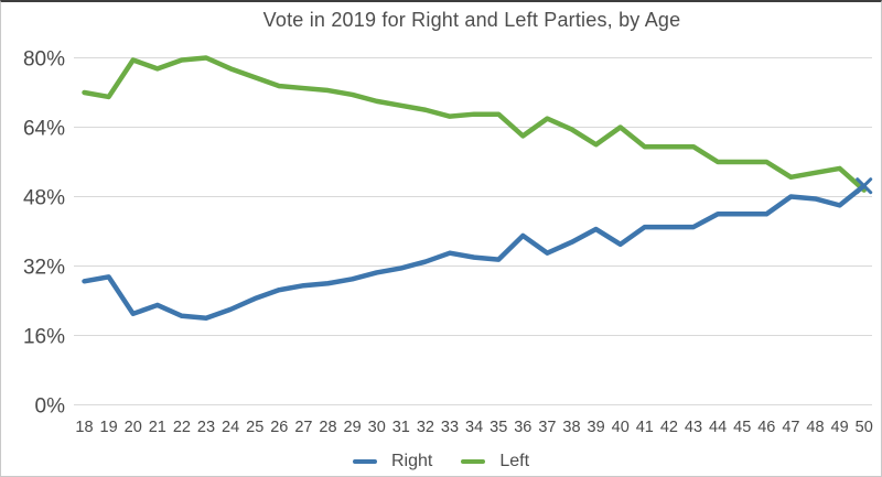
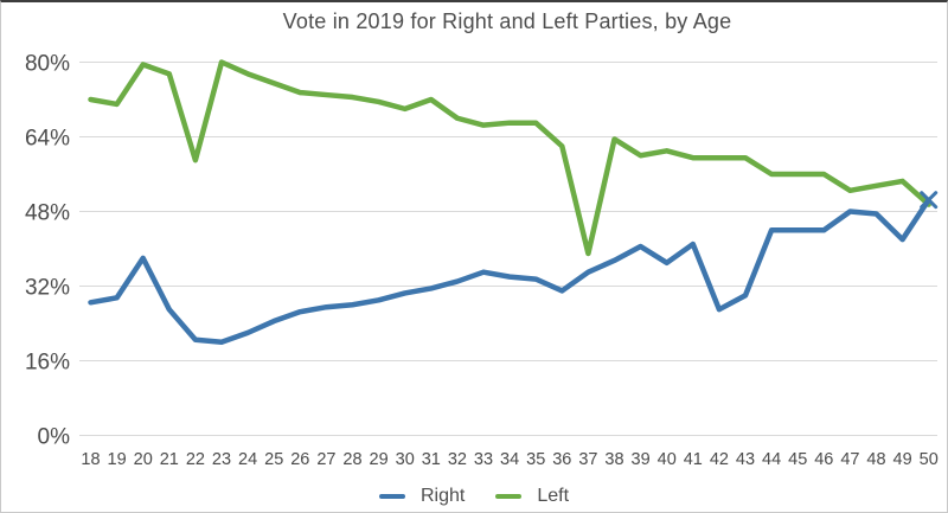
Right/20: 21% -> 38%
Right/21: 23% -> 27%
Left/22: 80% -> 59%
Left/31: 69% -> 72%
Right/36: 39% -> 31%
Left/37: 66% -> 39%
Left/40: 64% -> 61%
Right/42: 41% -> 27%
Right/43: 41% -> 30%
Right/49: 46% -> 42%
